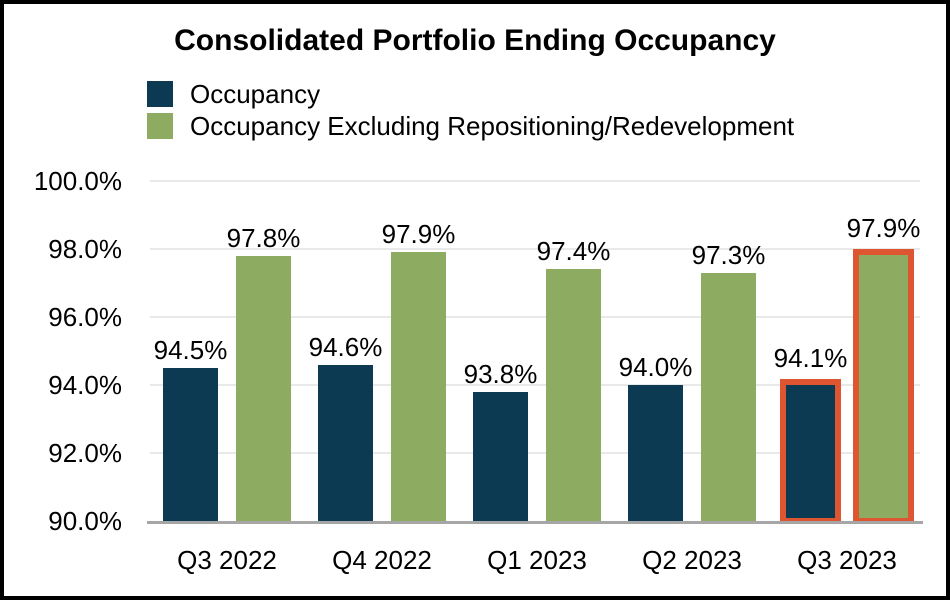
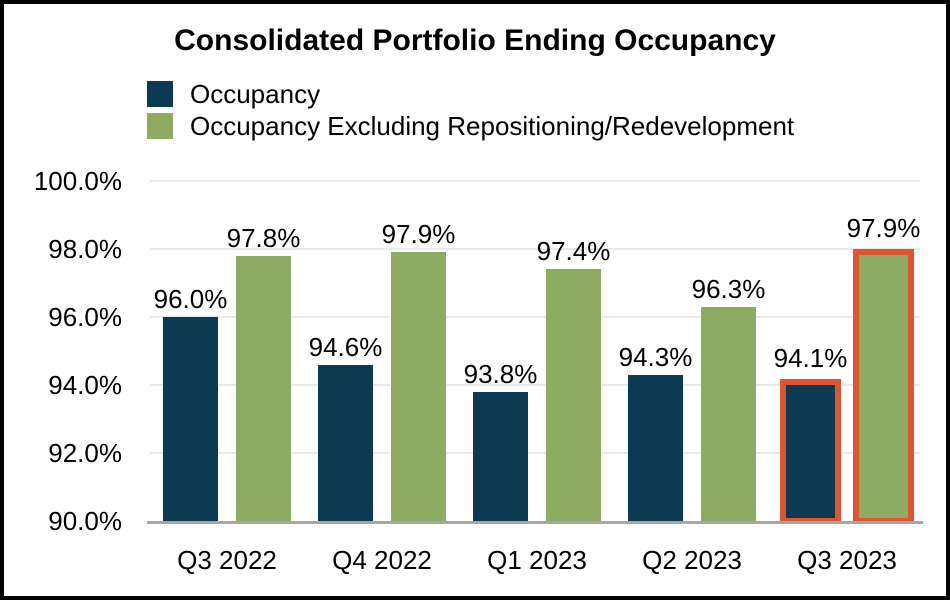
Occupancy/Q3 2022: 94.5% -> 96.0%
Occupancy/Q2 2023: 94.0% -> 94.3%
Occupancy Excluding Repositioning/Redevelopment/Q2 2023: 97.3% -> 96.3%
